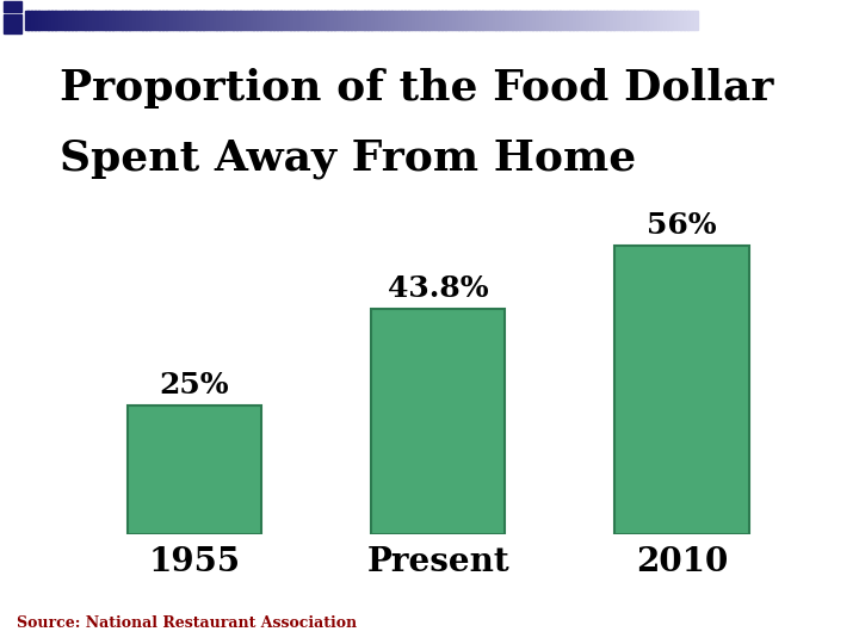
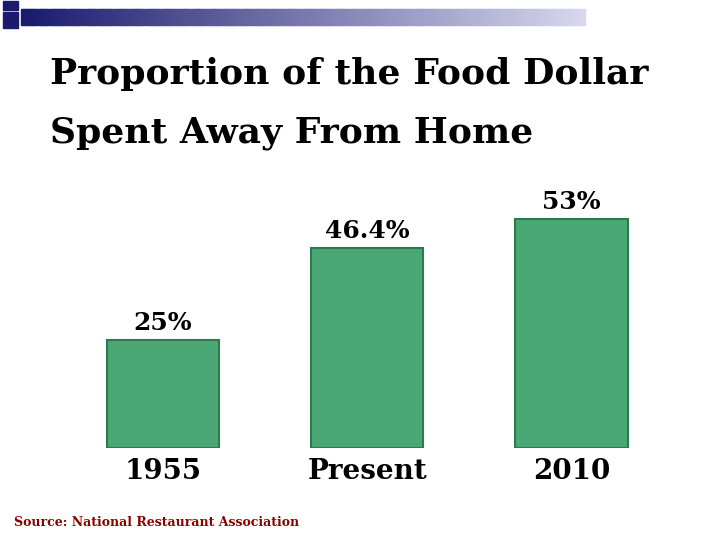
Present: 43.8% -> 46.4%
2010: 56% -> 53%
